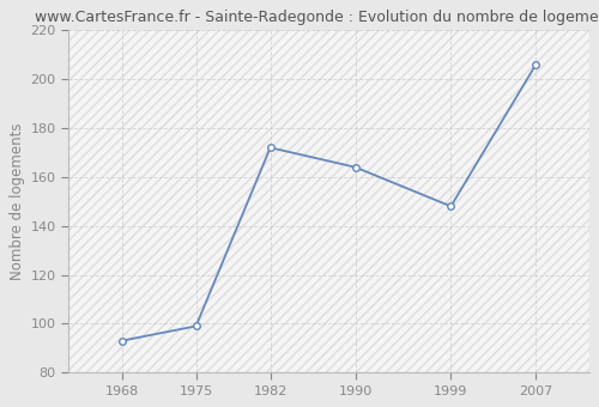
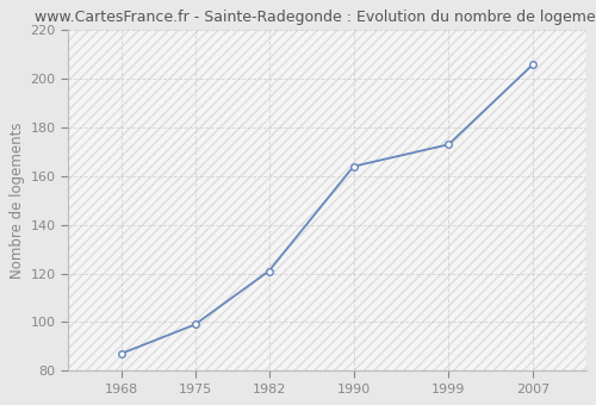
1968: 93 -> 87
1982: 172 -> 121
1999: 148 -> 173
